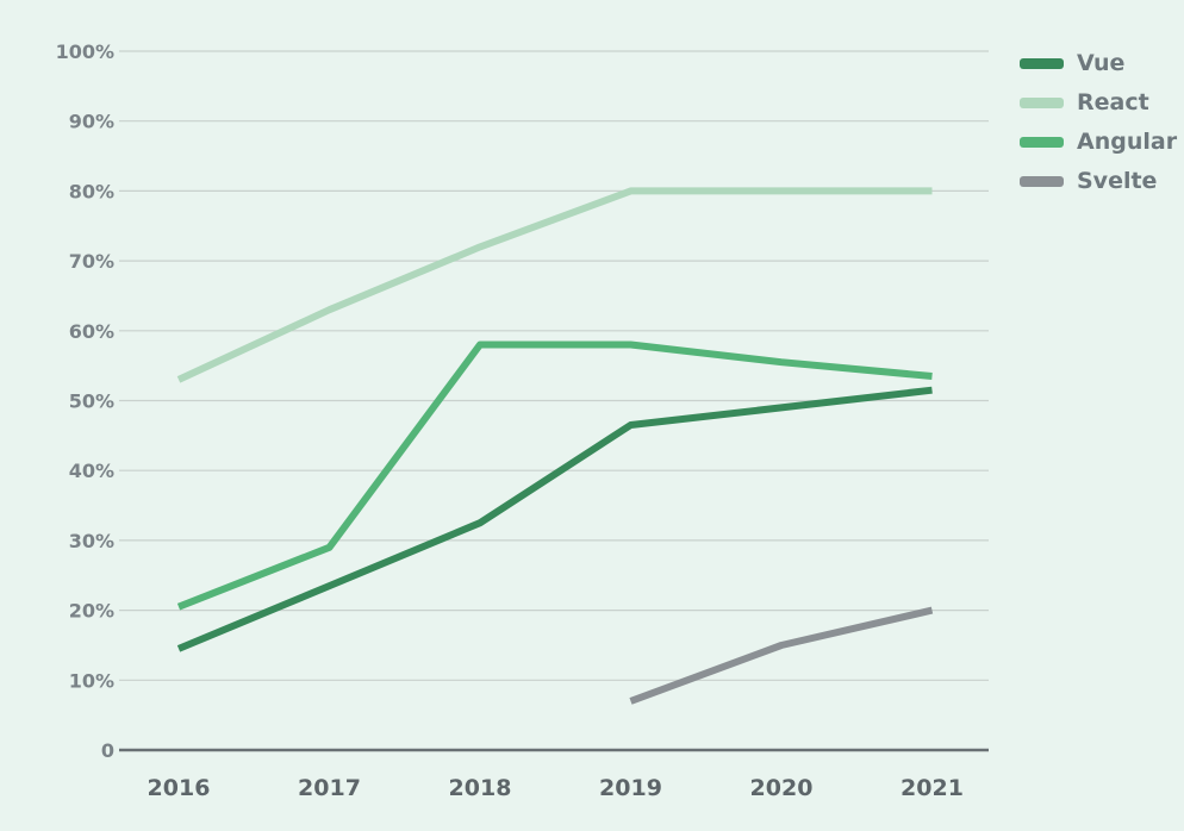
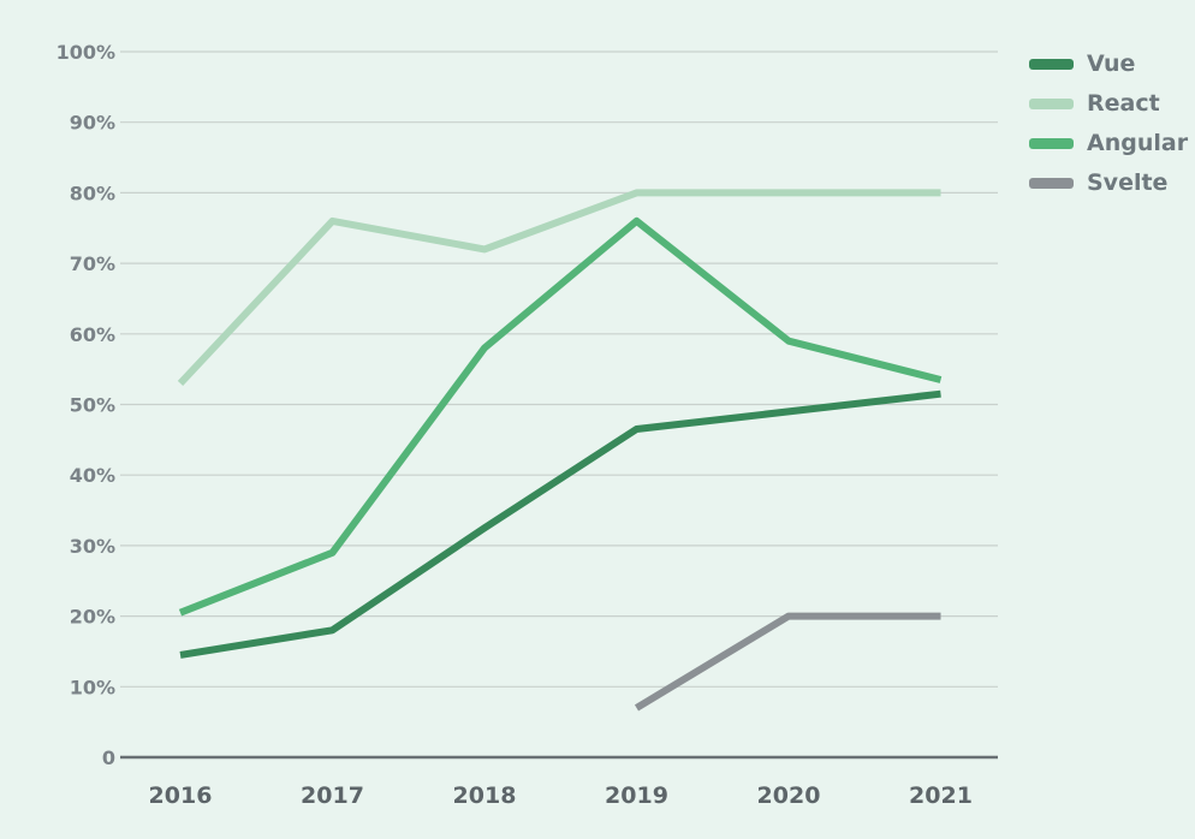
Vue/2017: 24% -> 18%
React/2017: 63% -> 76%
Angular/2019: 58% -> 76%
Angular/2020: 56% -> 59%
Svelte/2020: 15% -> 20%
